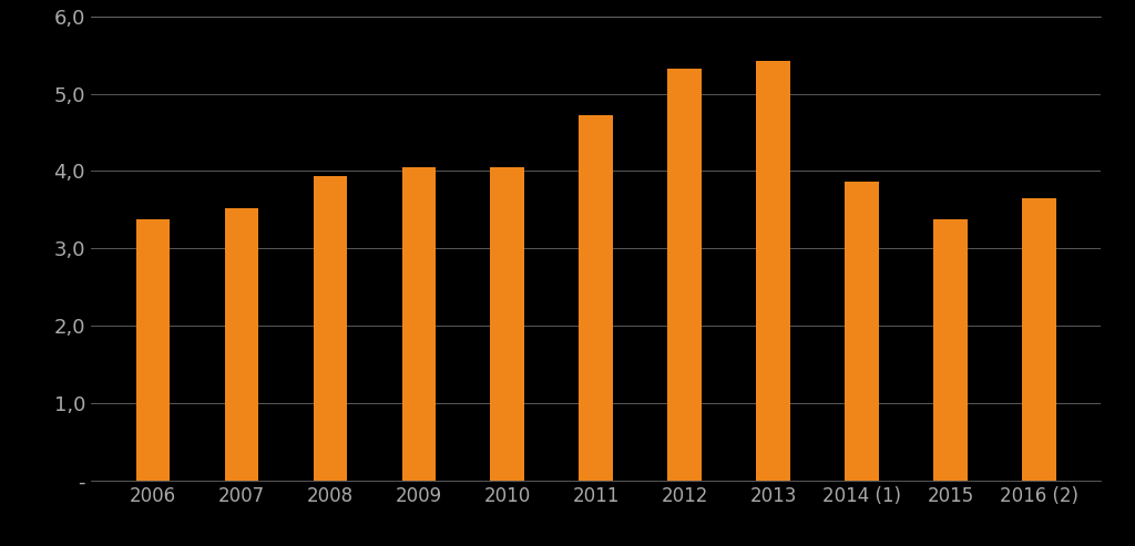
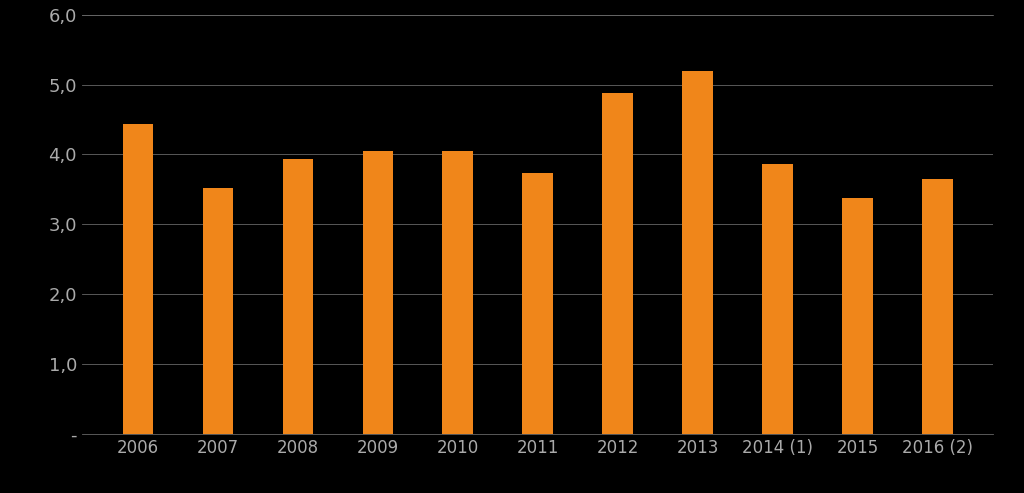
2006: 3,38 -> 4,44
2011: 4,72 -> 3,74
2012: 5,32 -> 4,88
2013: 5,43 -> 5,20
